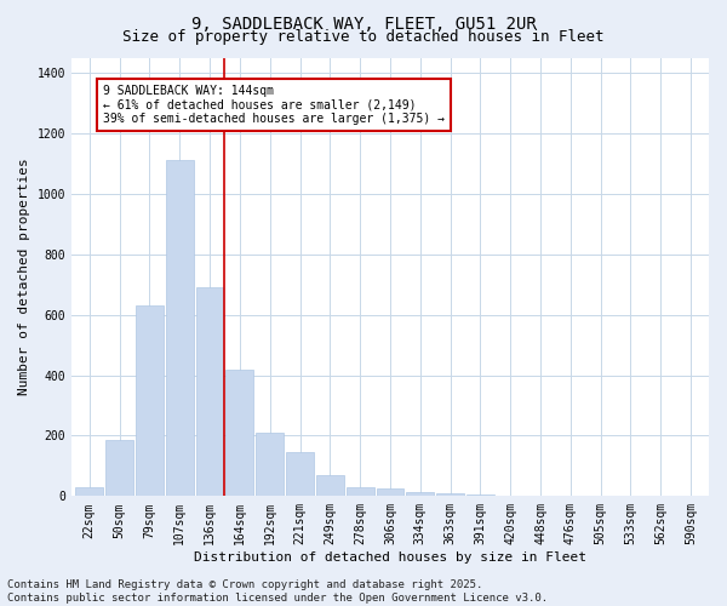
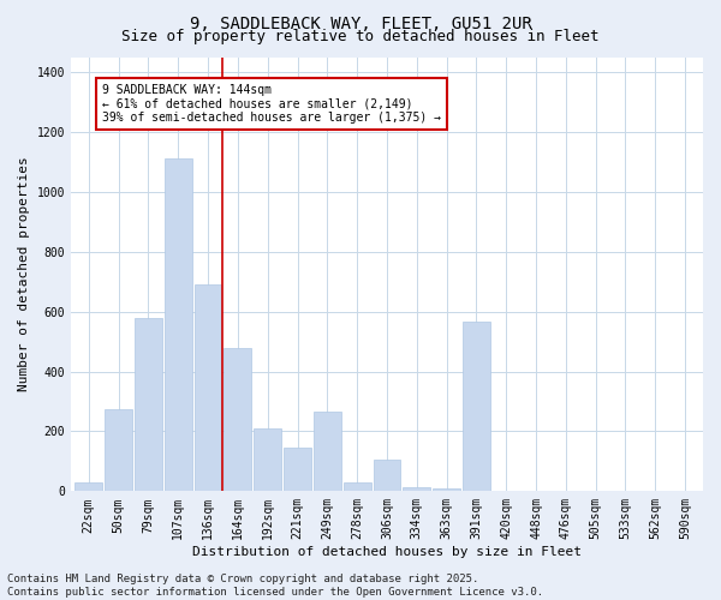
50sqm: 185 -> 275
79sqm: 630 -> 580
164sqm: 420 -> 480
249sqm: 70 -> 265
306sqm: 25 -> 105
391sqm: 5 -> 565
